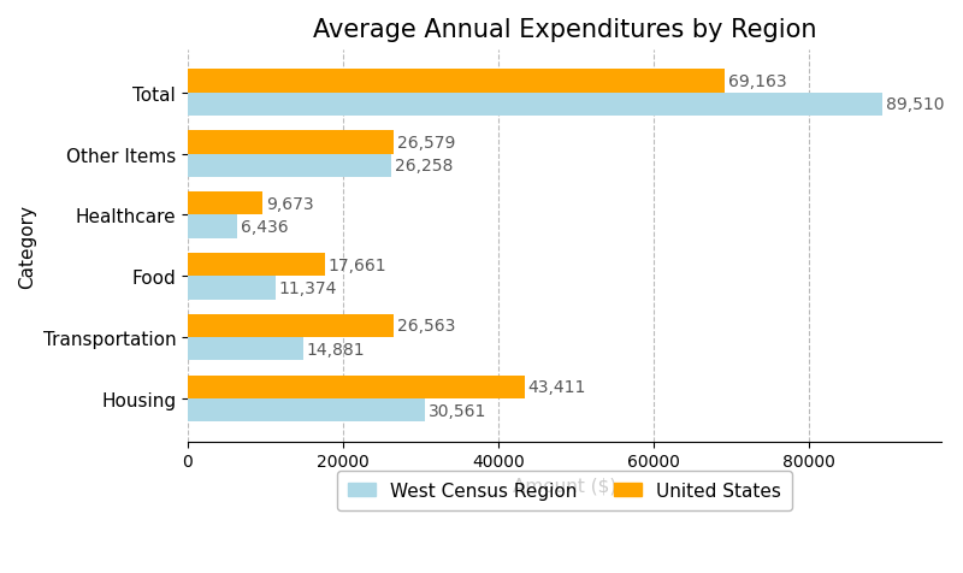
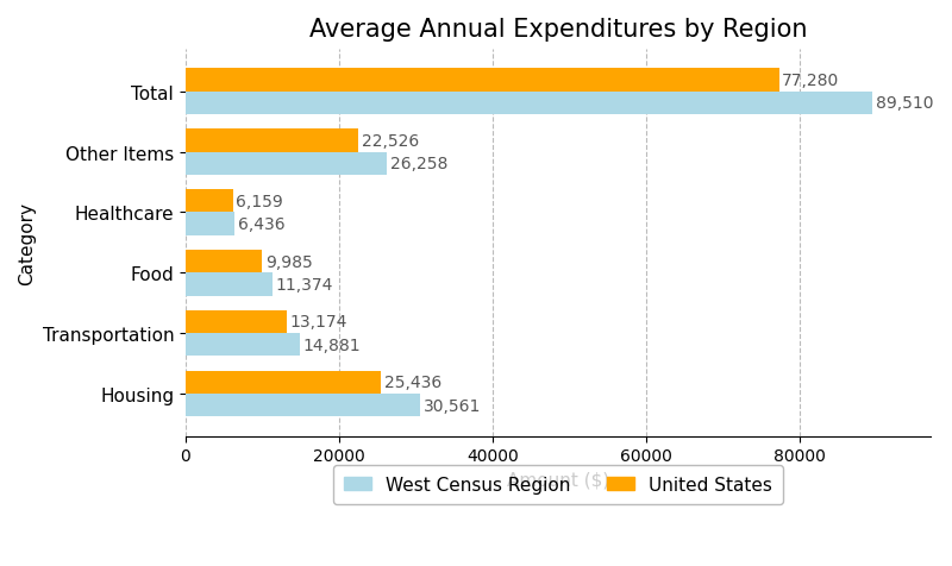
United States/Total: 69,163 -> 77,280
United States/Other Items: 26,579 -> 22,526
United States/Healthcare: 9,673 -> 6,159
United States/Food: 17,661 -> 9,985
United States/Transportation: 26,563 -> 13,174
United States/Housing: 43,411 -> 25,436
